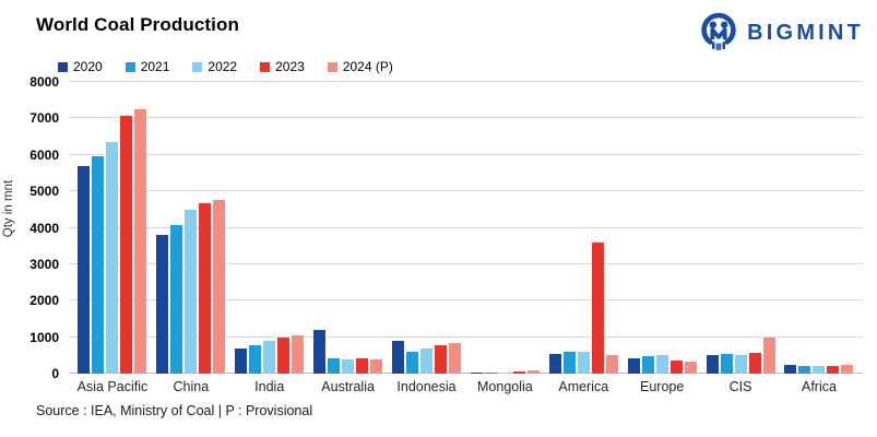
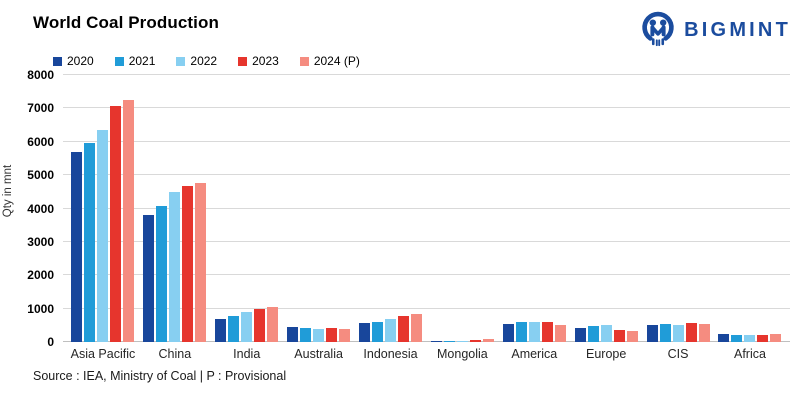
2020/Australia: 1200 -> 400
2020/Indonesia: 900 -> 600
2023/America: 3600 -> 600
2024 (P)/CIS: 1000 -> 500
